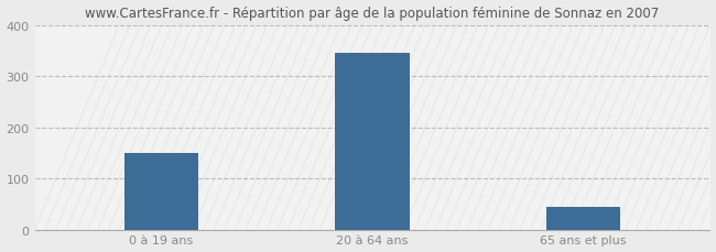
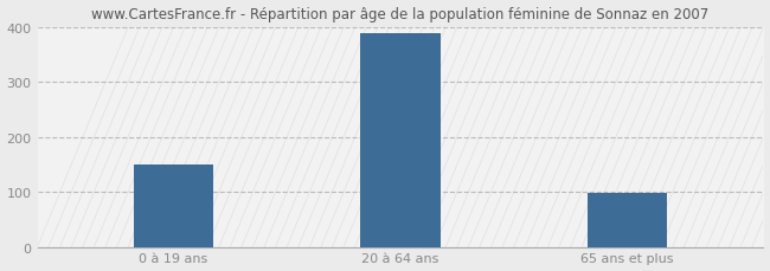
20 à 64 ans: 345 -> 390
65 ans et plus: 45 -> 98
